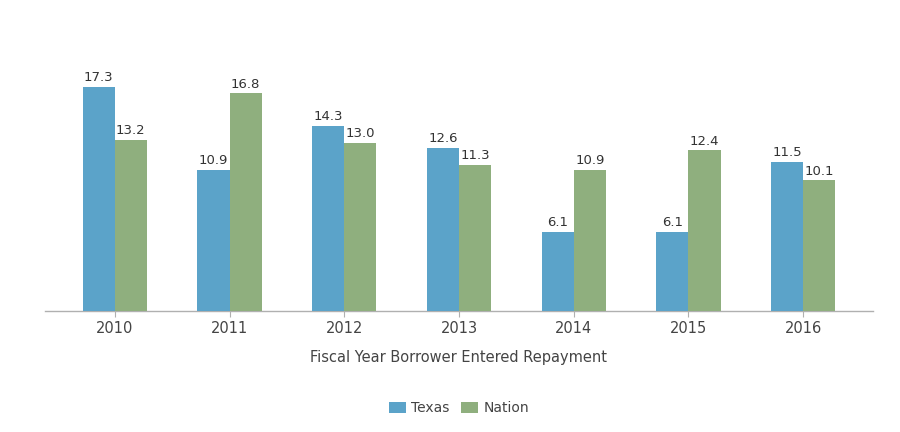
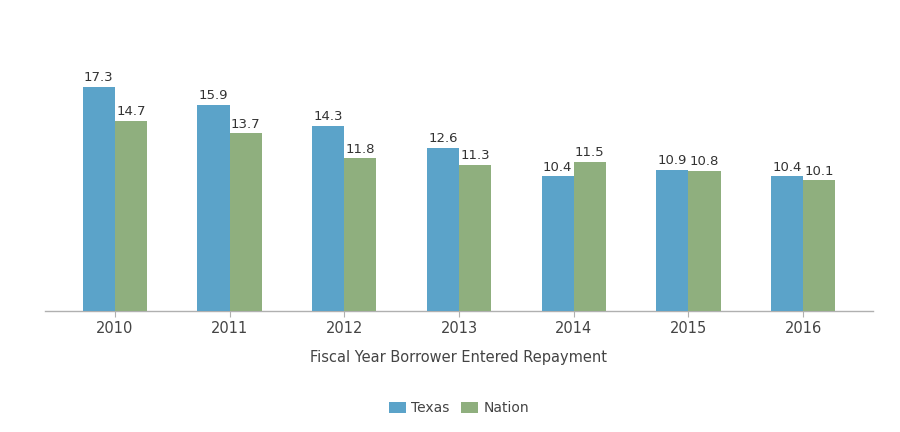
Nation/2010: 13.2 -> 14.7
Texas/2011: 10.9 -> 15.9
Nation/2011: 16.8 -> 13.7
Nation/2012: 13.0 -> 11.8
Texas/2014: 6.1 -> 10.4
Nation/2014: 10.9 -> 11.5
Texas/2015: 6.1 -> 10.9
Nation/2015: 12.4 -> 10.8
Texas/2016: 11.5 -> 10.4
